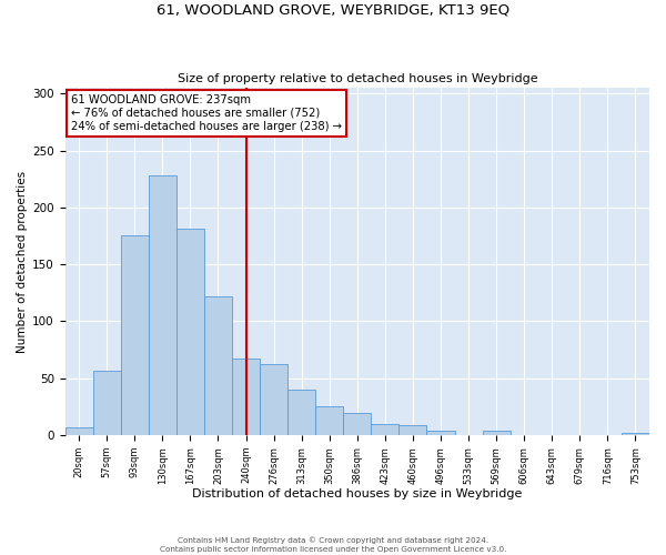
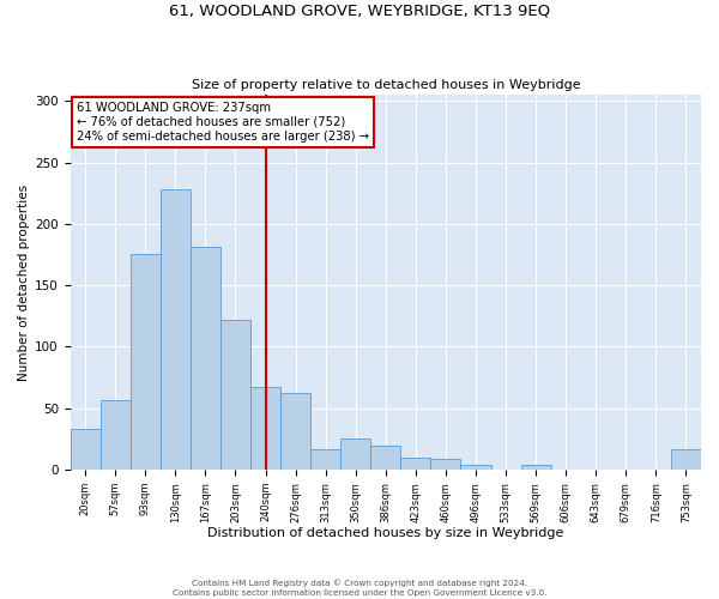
20sqm: 7 -> 33
313sqm: 40 -> 17
753sqm: 2 -> 17
